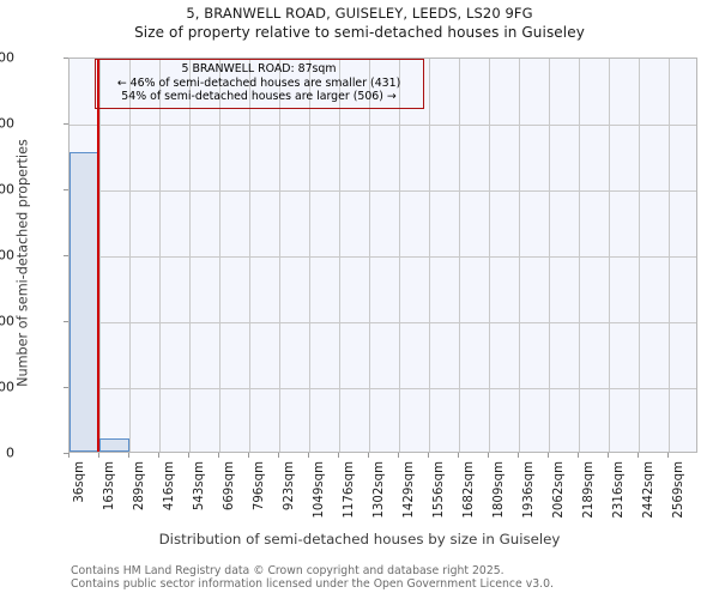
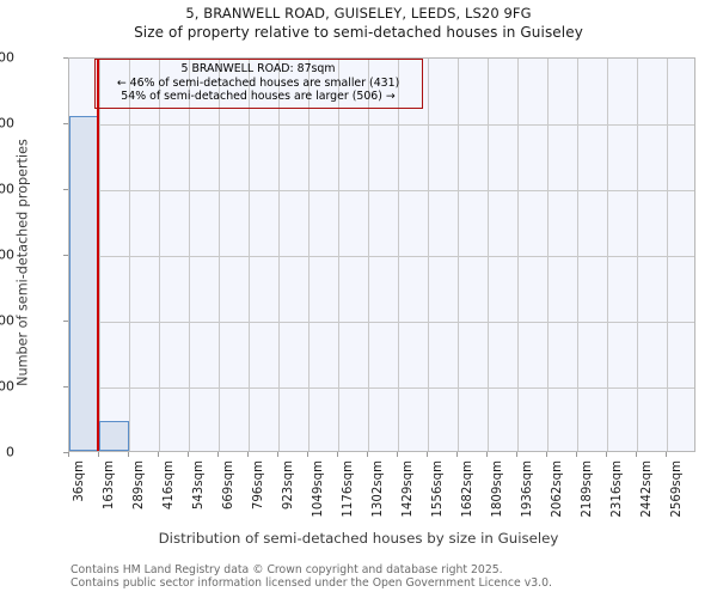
36sqm: 910 -> 1020
163sqm: 40 -> 90
